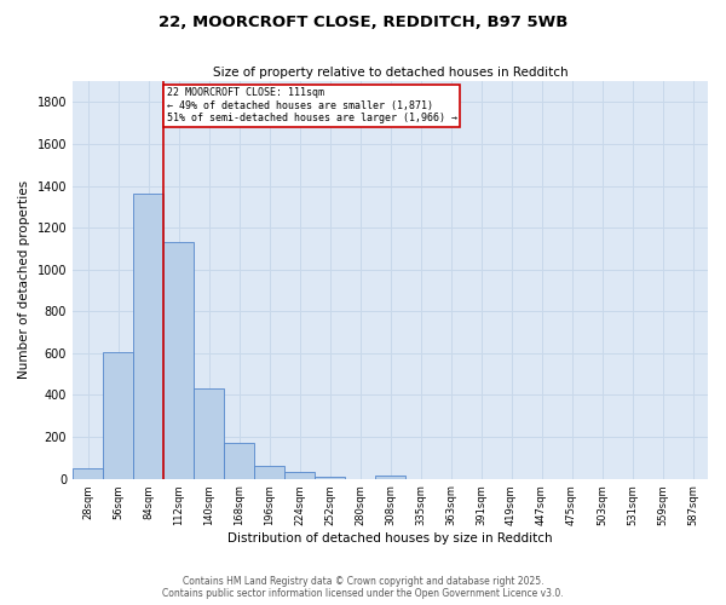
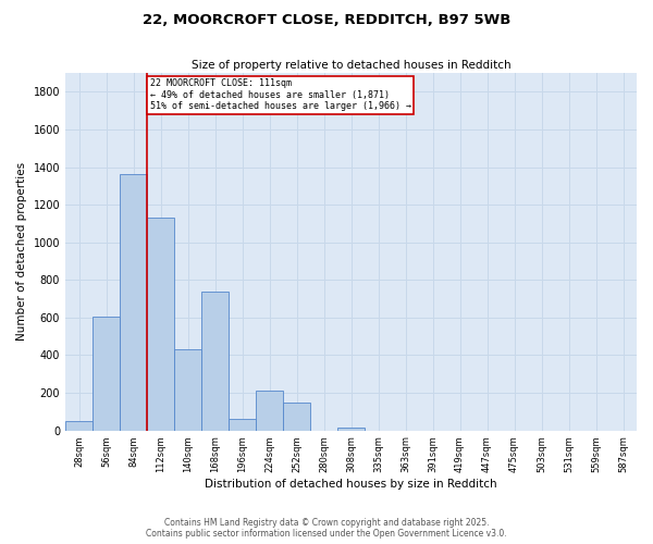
168sqm: 170 -> 740
224sqm: 40 -> 210
252sqm: 10 -> 150
